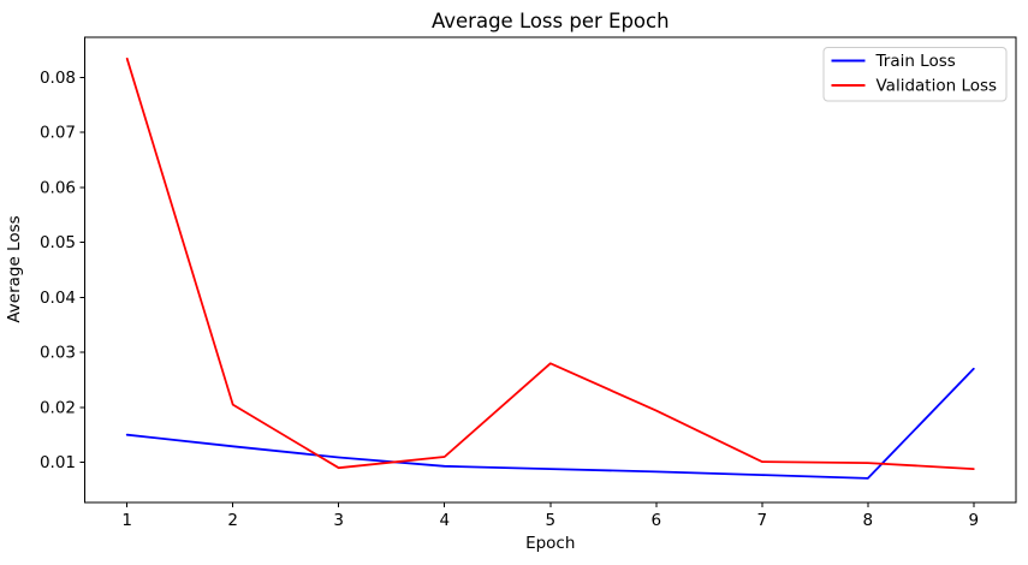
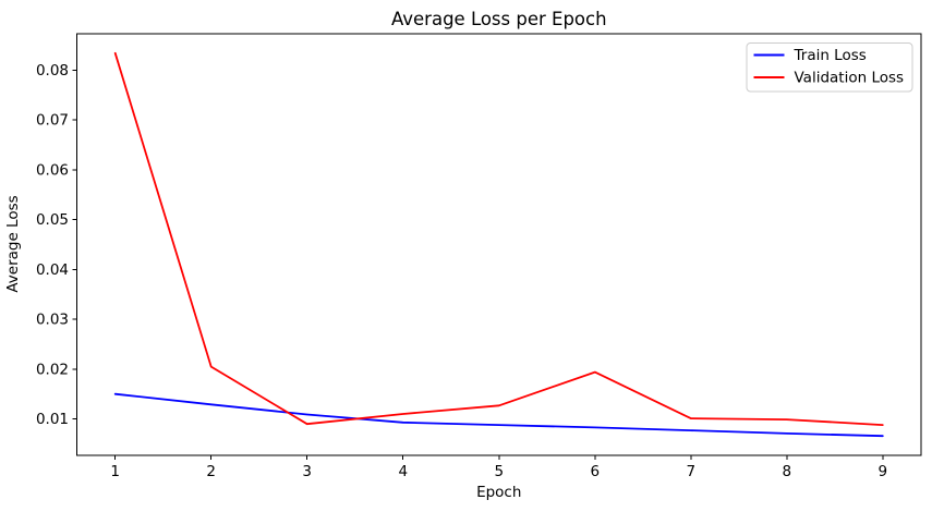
Validation Loss/5: 0.028 -> 0.013
Train Loss/9: 0.027 -> 0.007
